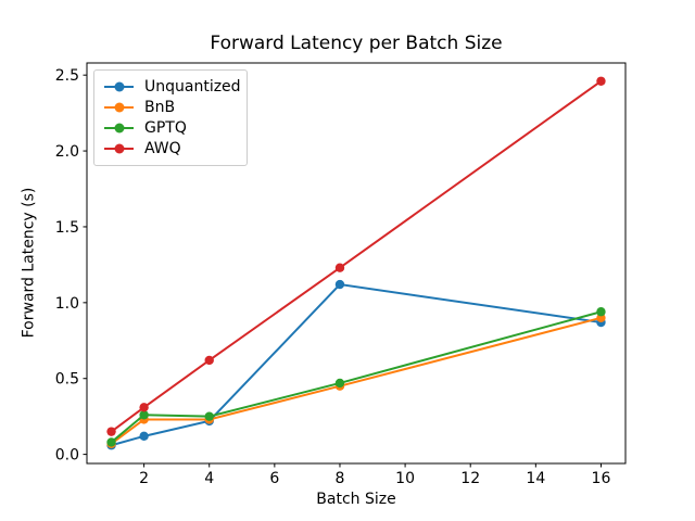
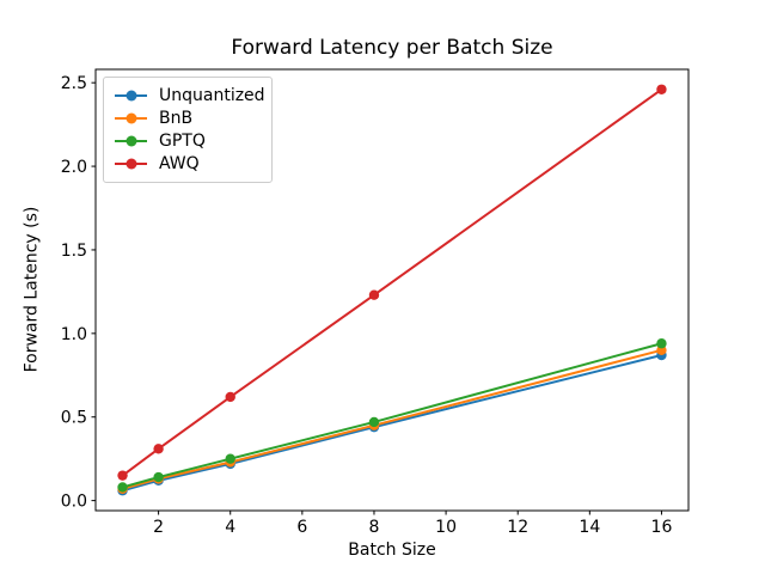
BnB/2: 0.23 -> 0.13
GPTQ/2: 0.26 -> 0.14
Unquantized/8: 1.12 -> 0.44
